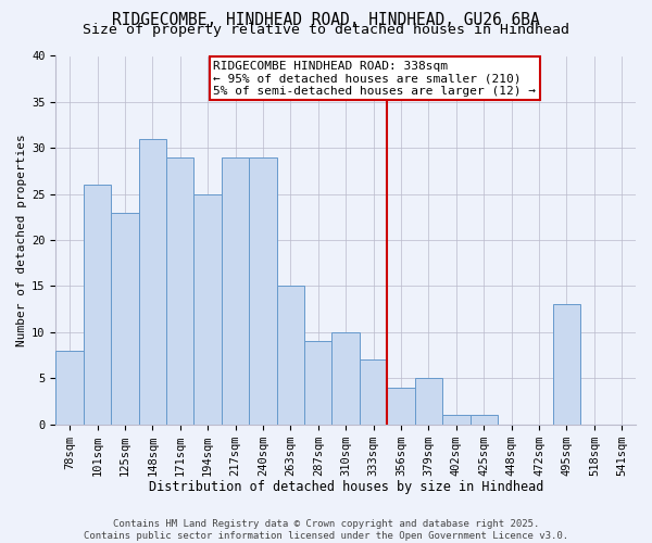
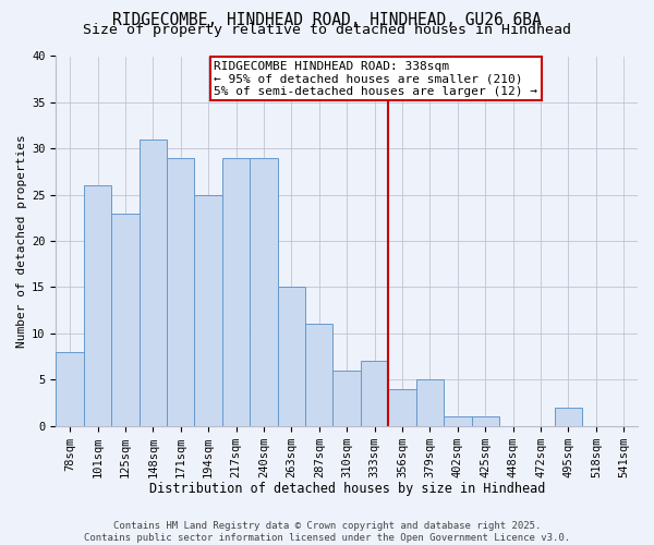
287sqm: 9 -> 11
310sqm: 10 -> 6
495sqm: 13 -> 2
